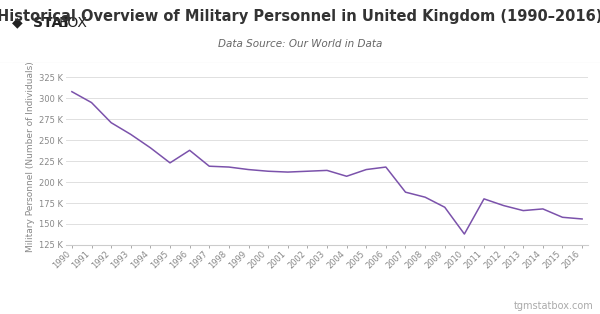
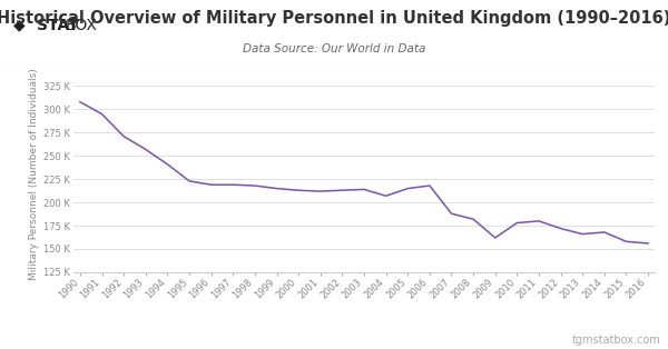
1996: 238 K -> 219 K
2009: 170 K -> 162 K
2010: 138 K -> 178 K
